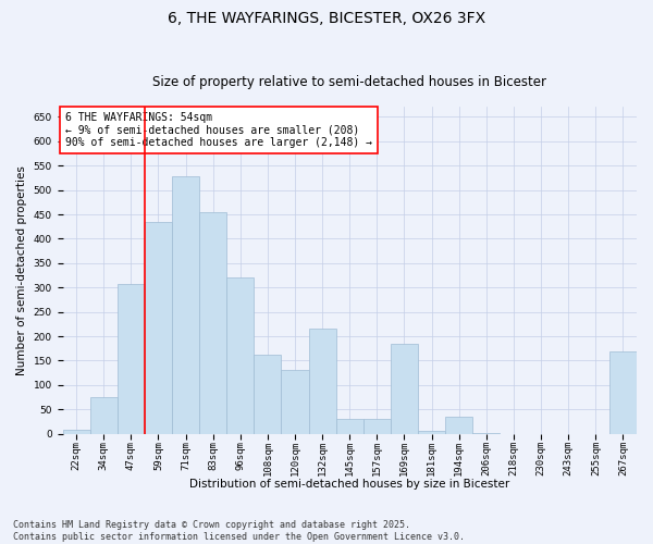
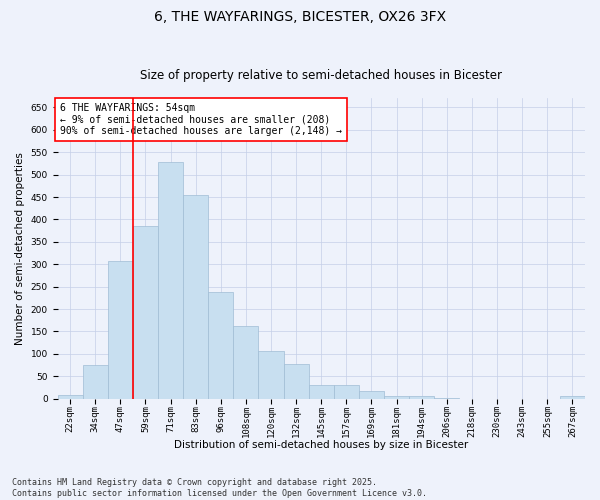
59sqm: 435 -> 385
96sqm: 320 -> 238
120sqm: 130 -> 107
132sqm: 215 -> 78
169sqm: 185 -> 18
194sqm: 35 -> 5
267sqm: 170 -> 5
